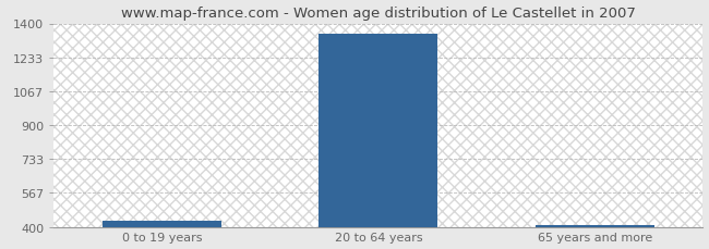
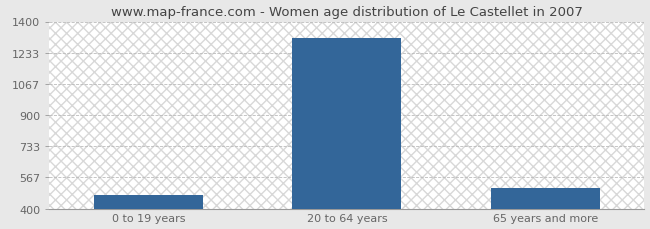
0 to 19 years: 430 -> 470
20 to 64 years: 1350 -> 1310
65 years and more: 410 -> 510
